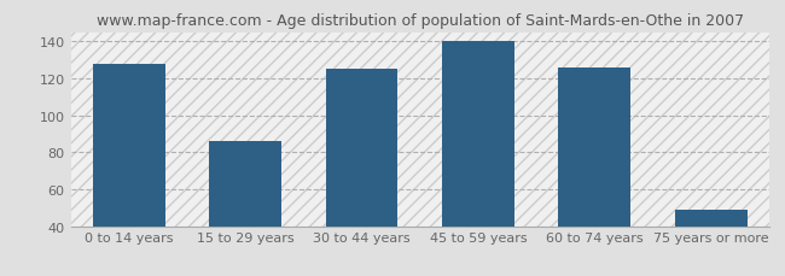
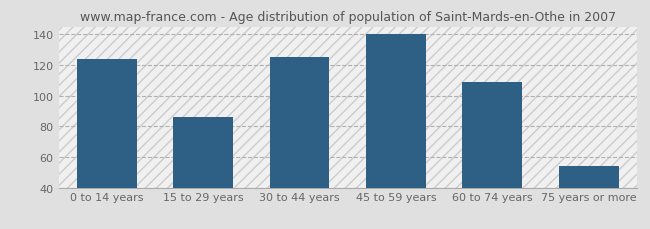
0 to 14 years: 128 -> 124
60 to 74 years: 126 -> 109
75 years or more: 49 -> 54
